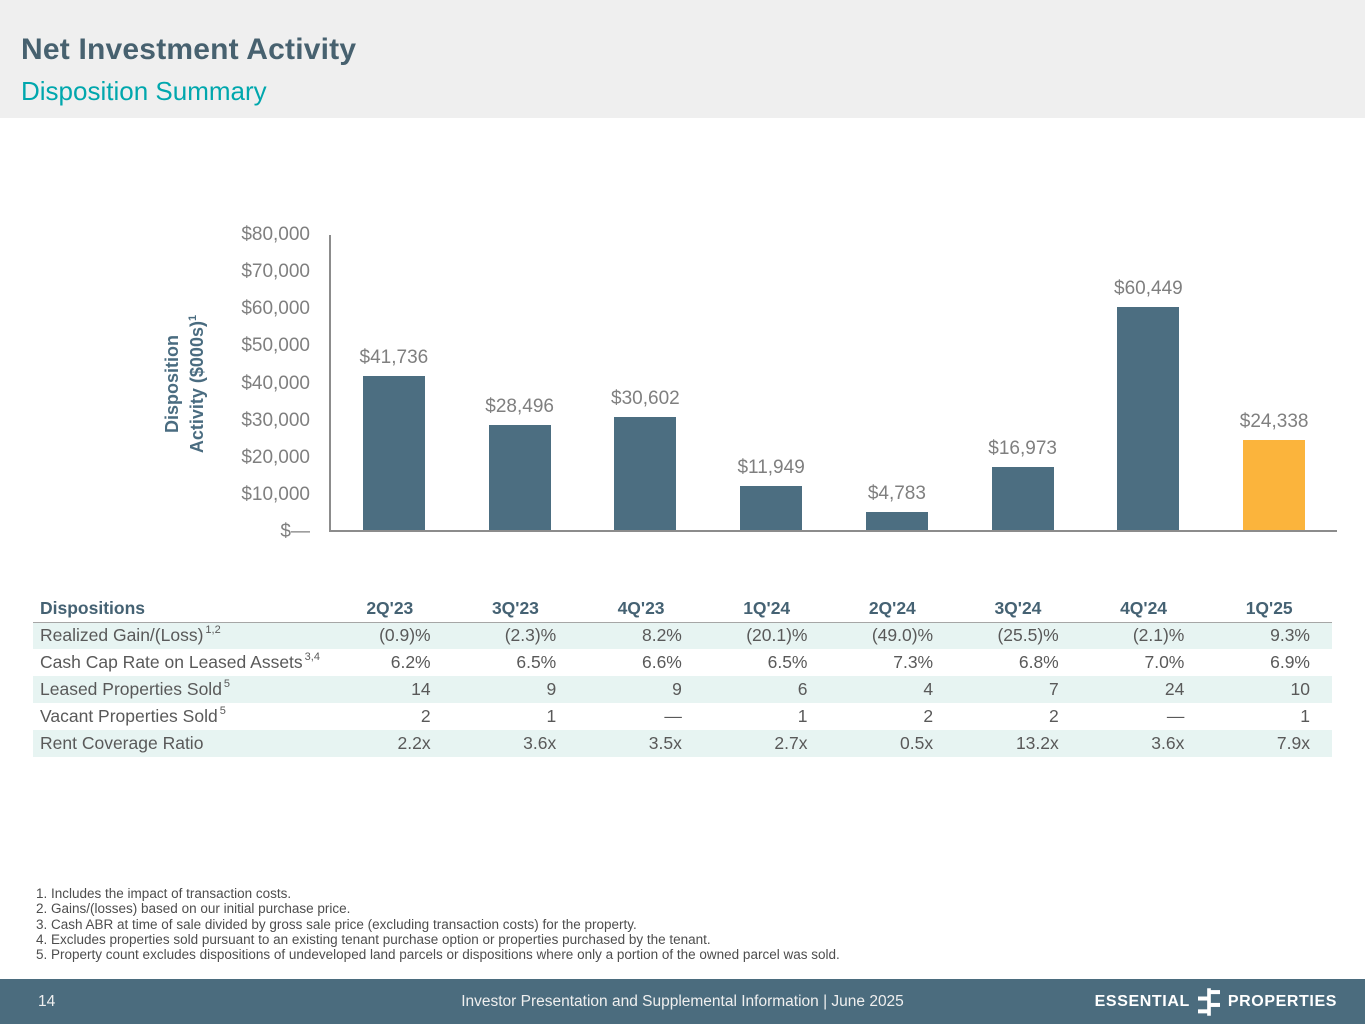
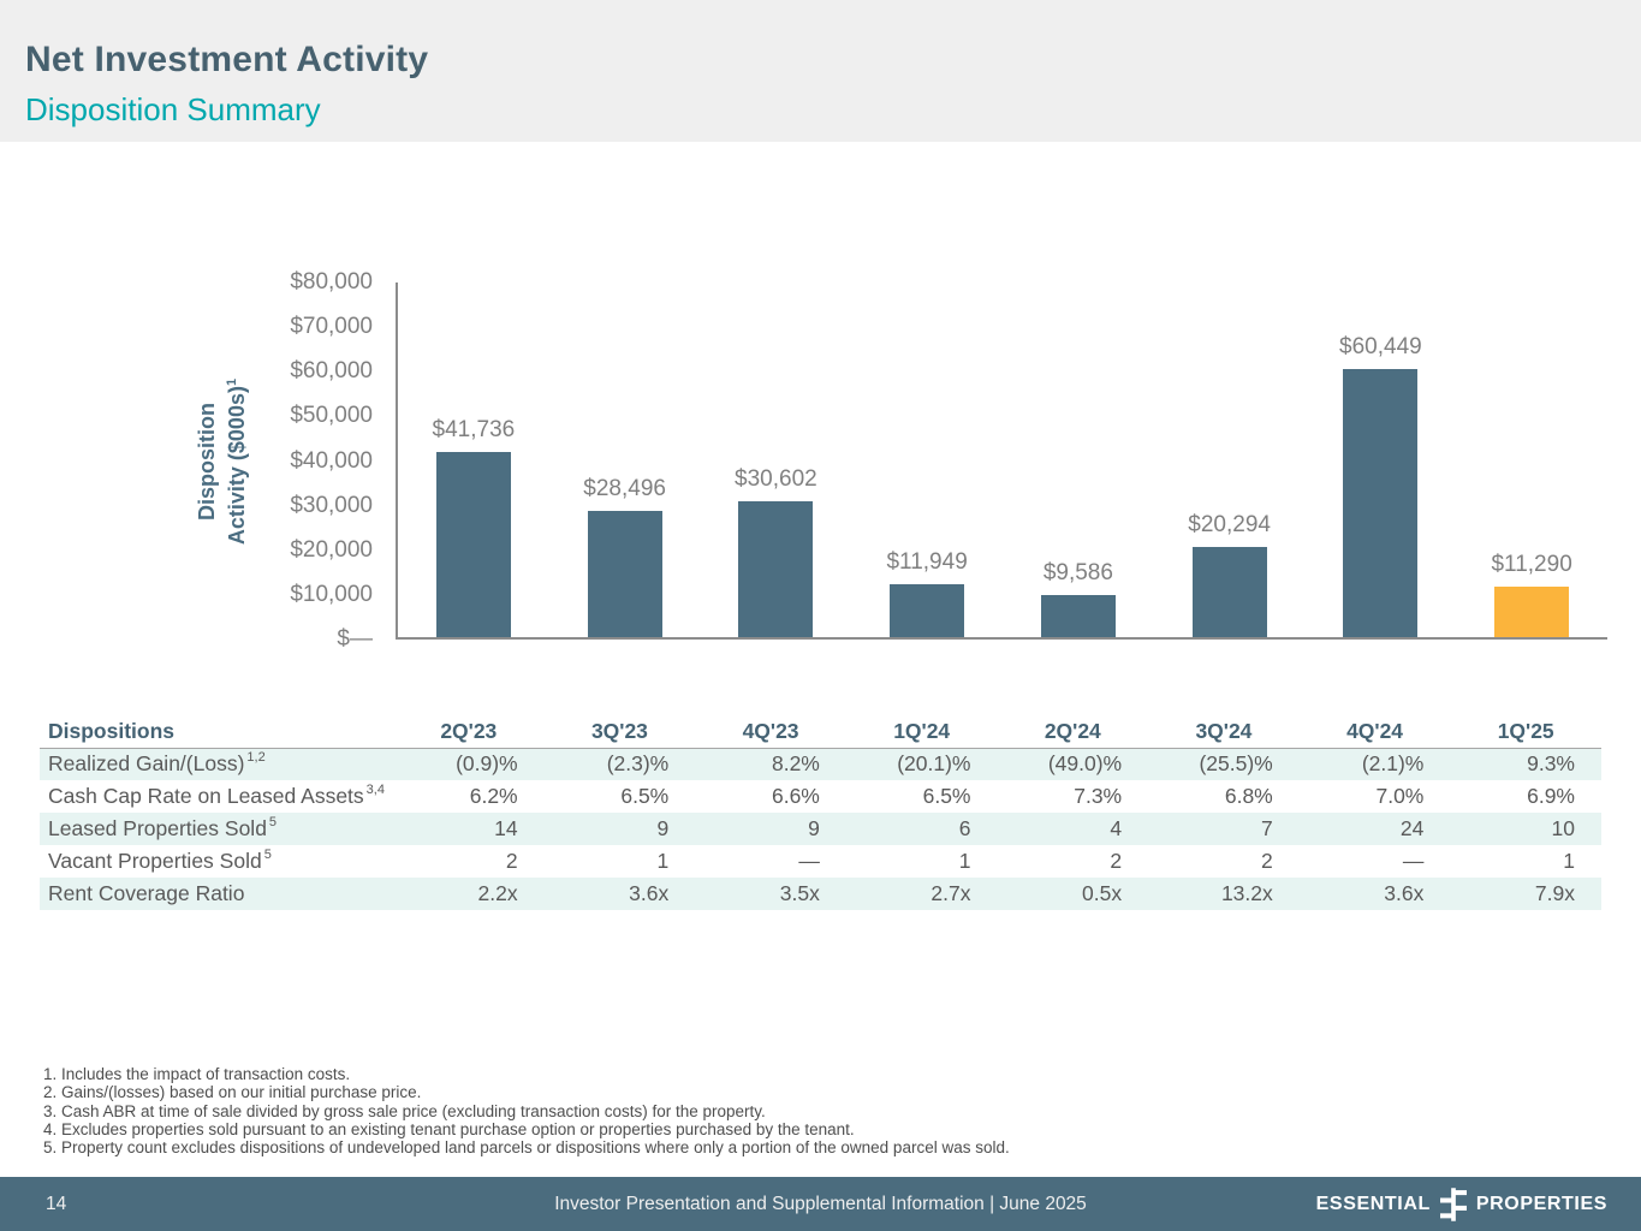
2Q'24: $4,783 -> $9,586
3Q'24: $16,973 -> $20,294
1Q'25: $24,338 -> $11,290
